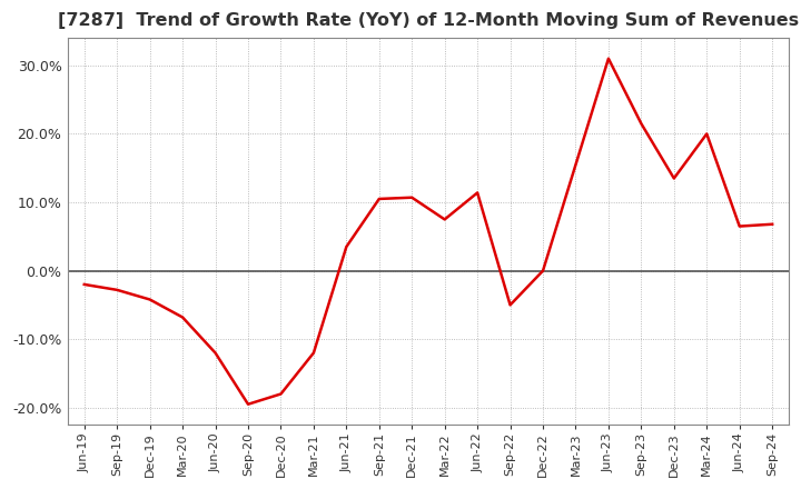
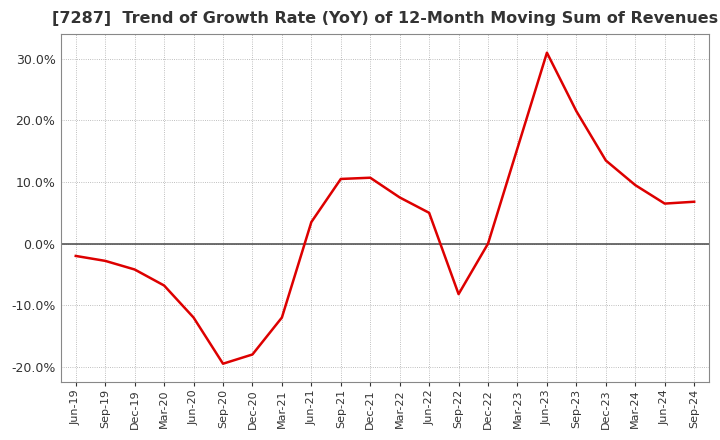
Jun-22: 11.4% -> 5.0%
Sep-22: -5.0% -> -8.2%
Mar-24: 20.0% -> 9.5%
